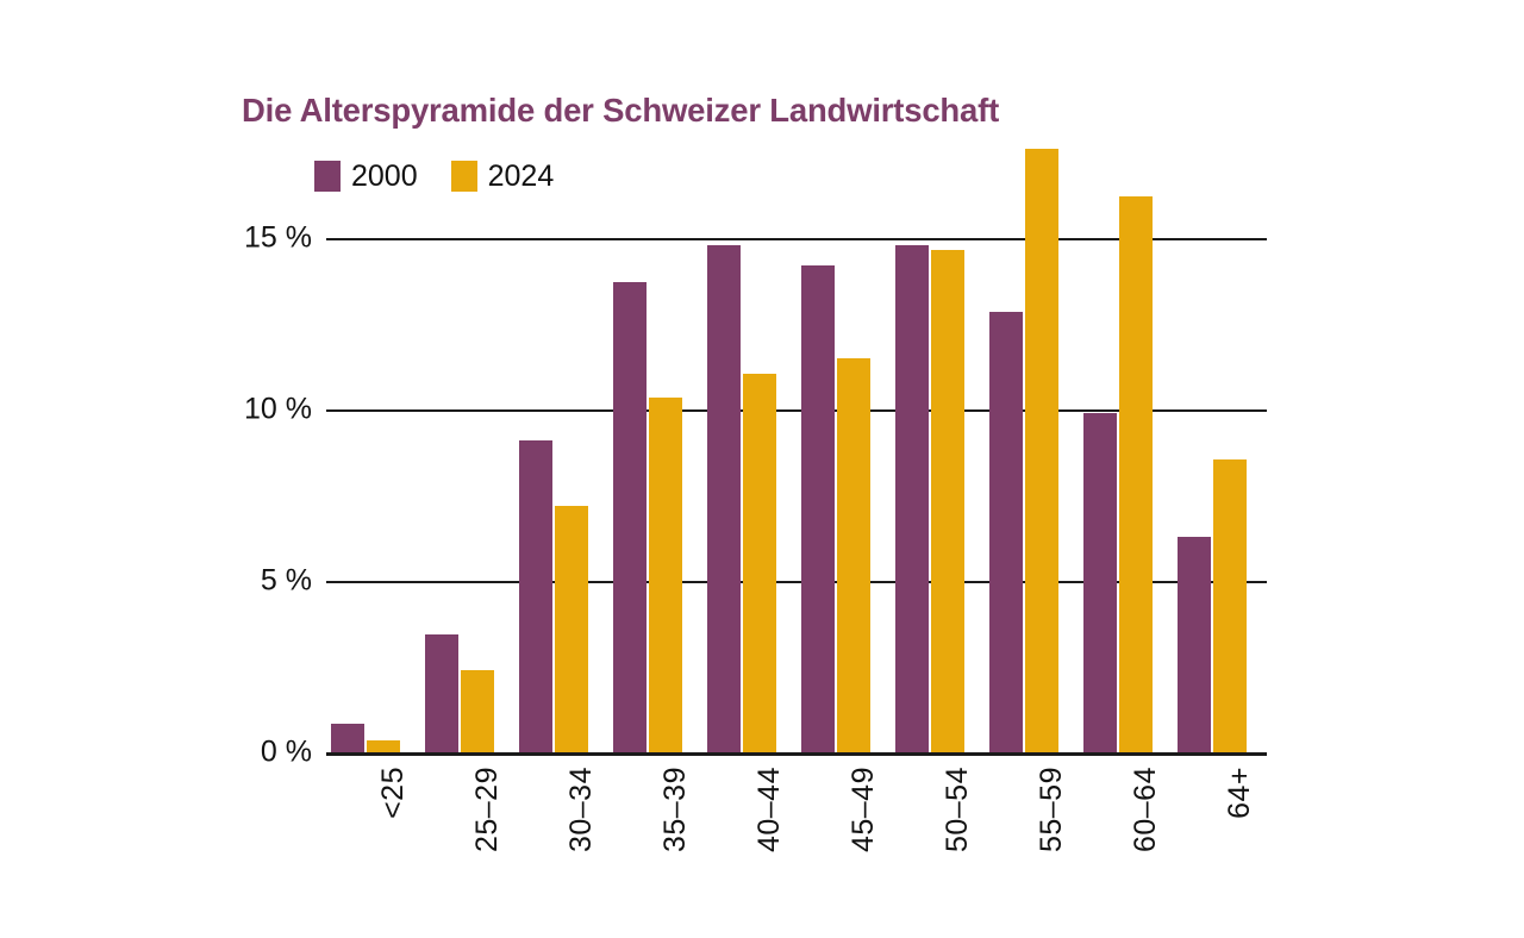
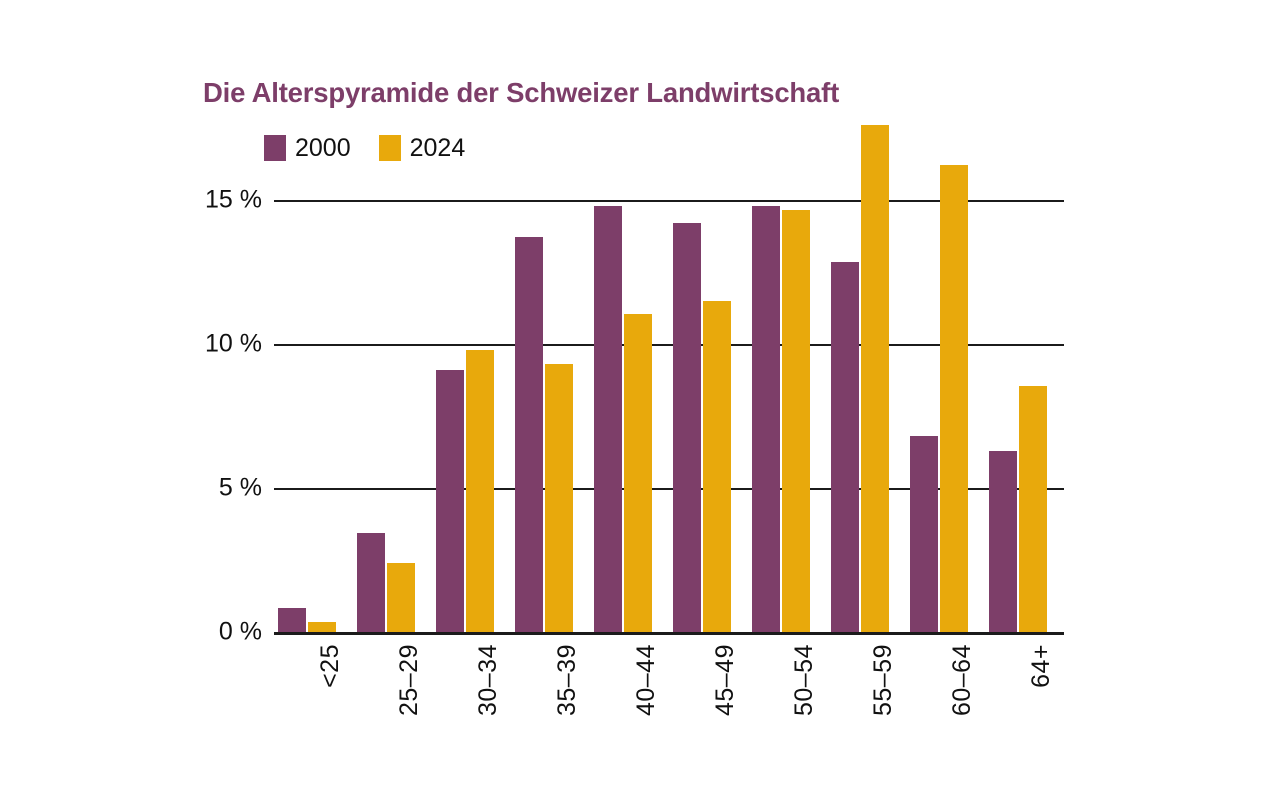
2024/30–34: 7.2% -> 9.8%
2024/35–39: 10.3% -> 9.3%
2000/60–64: 9.9% -> 6.8%
